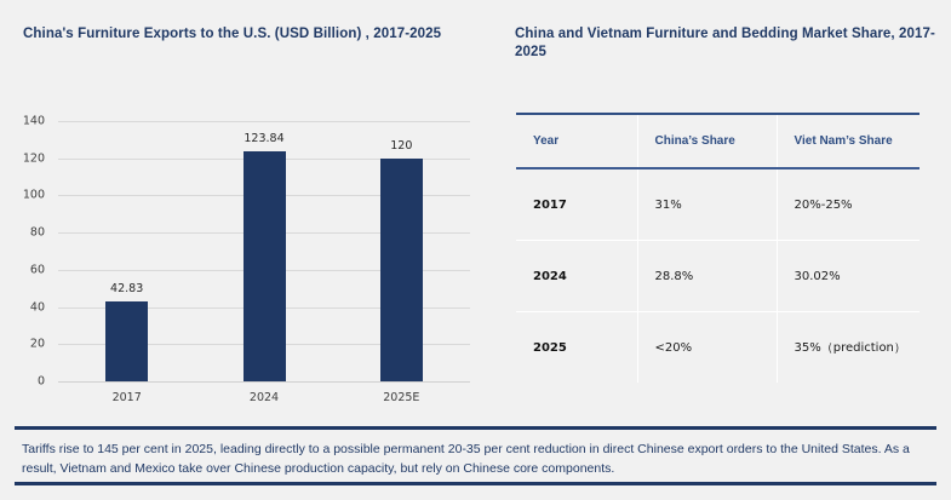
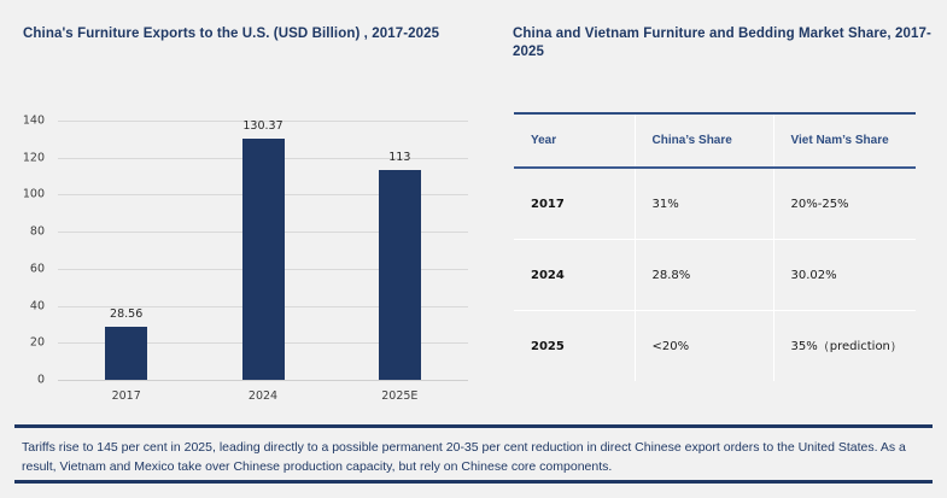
2017: 42.83 -> 28.56
2024: 123.84 -> 130.37
2025E: 120 -> 113
